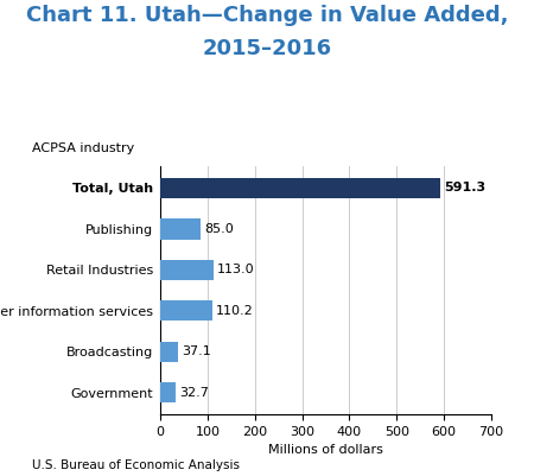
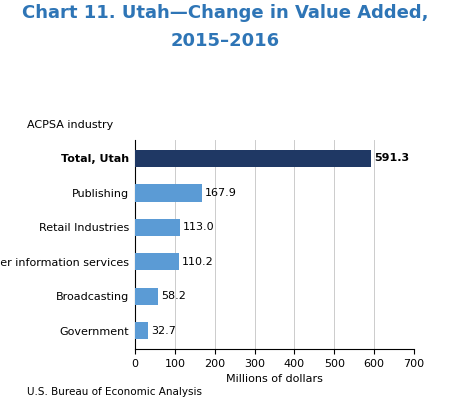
Publishing: 85.0 -> 167.9
Broadcasting: 37.1 -> 58.2
